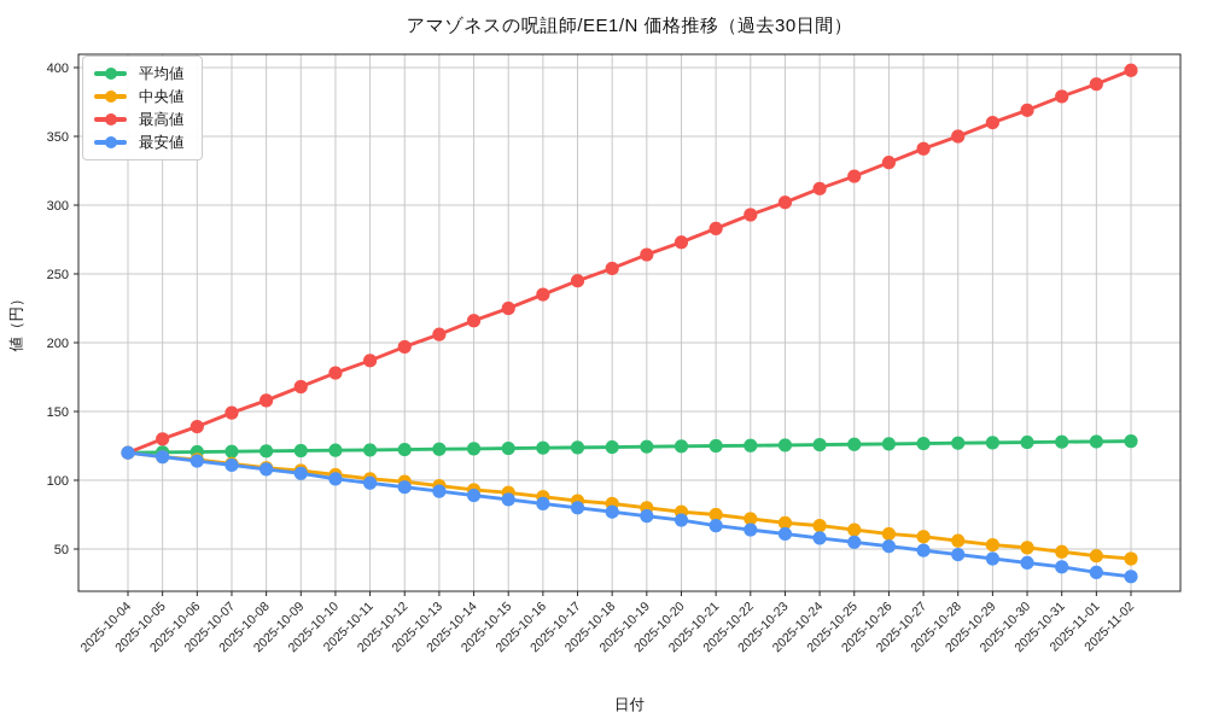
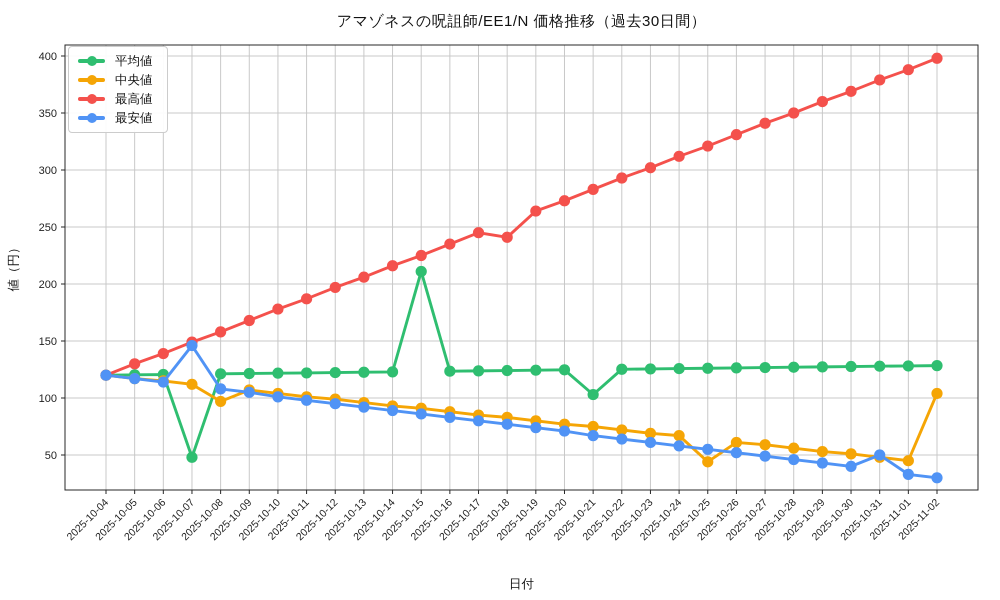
平均値/2025-10-07: 121 -> 48
最安値/2025-10-07: 111 -> 146
中央値/2025-10-08: 109 -> 97
平均値/2025-10-15: 123 -> 211
最高値/2025-10-18: 254 -> 241
平均値/2025-10-21: 125 -> 103
中央値/2025-10-25: 64 -> 44
最安値/2025-10-31: 37 -> 50
中央値/2025-11-02: 43 -> 104
